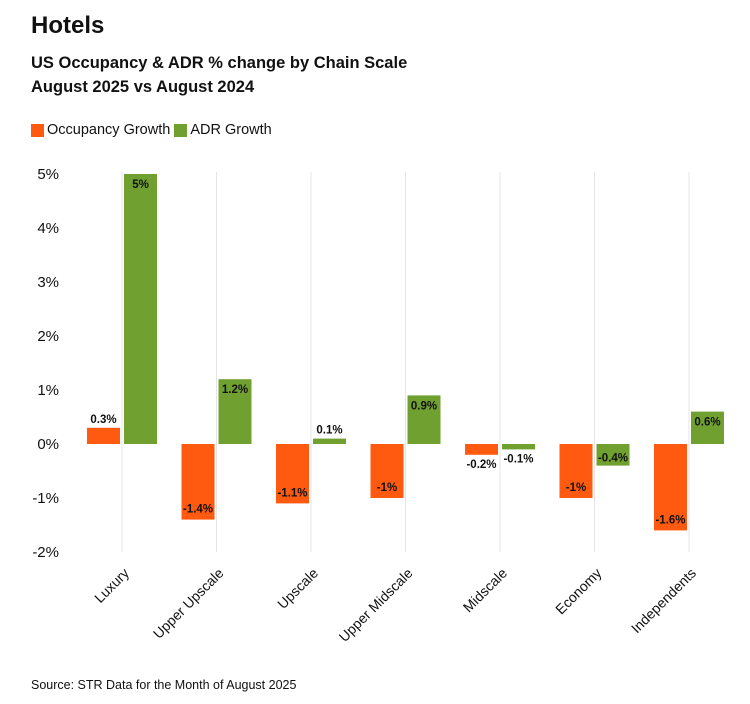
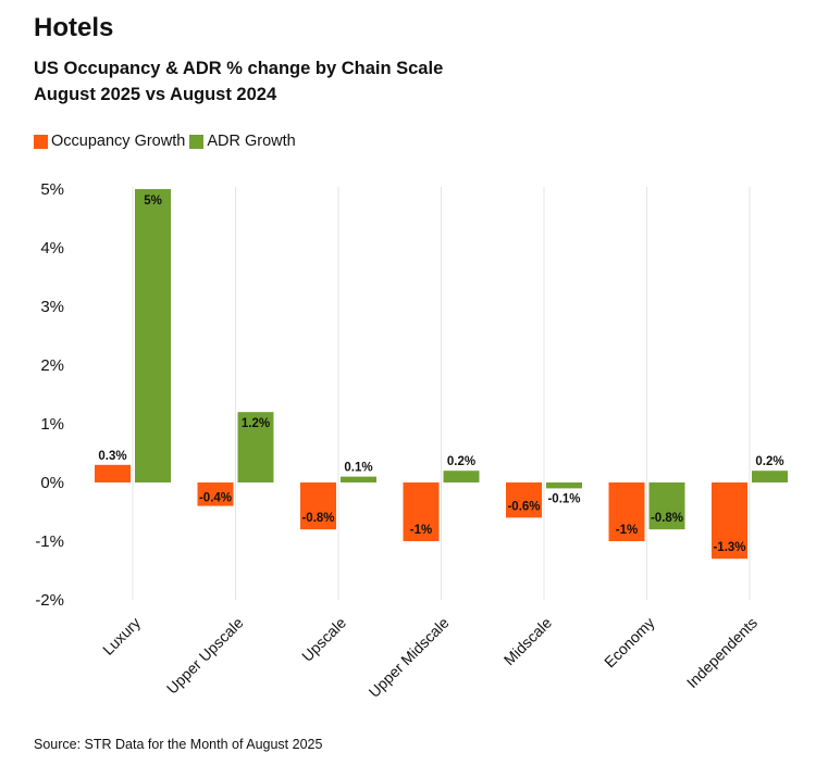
Occupancy Growth/Upper Upscale: -1.4% -> -0.4%
Occupancy Growth/Upscale: -1.1% -> -0.8%
ADR Growth/Upper Midscale: 0.9% -> 0.2%
Occupancy Growth/Midscale: -0.2% -> -0.6%
ADR Growth/Economy: -0.4% -> -0.8%
Occupancy Growth/Independents: -1.6% -> -1.3%
ADR Growth/Independents: 0.6% -> 0.2%
